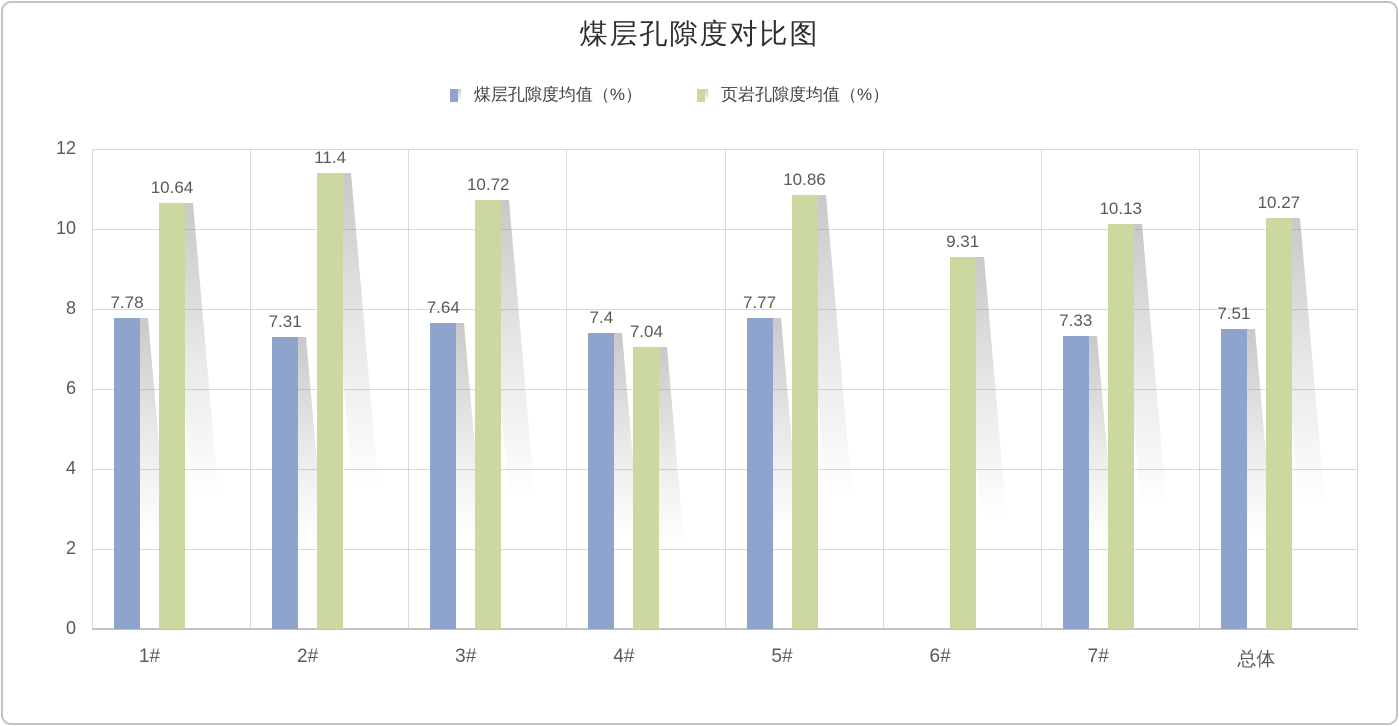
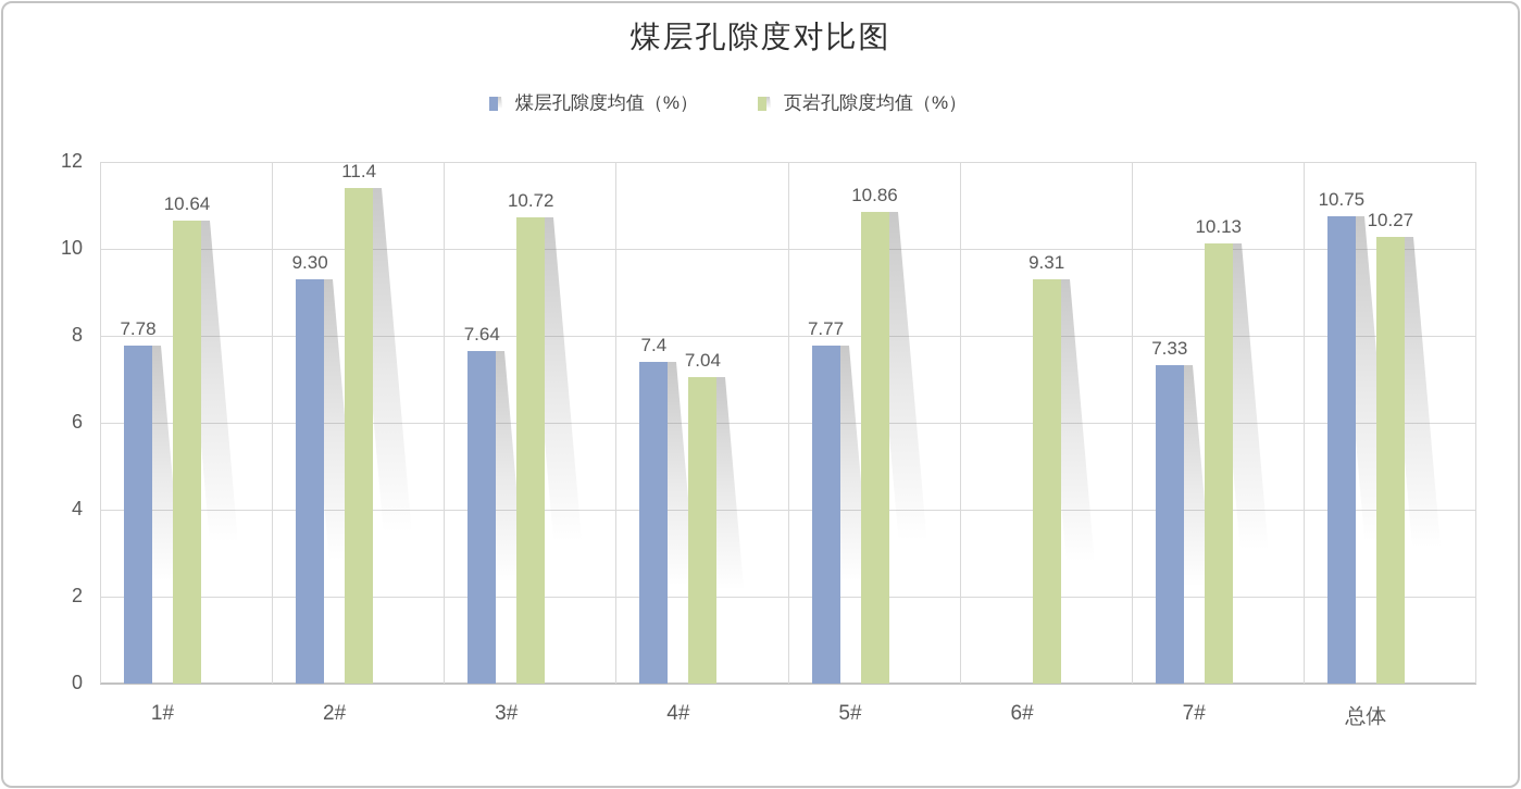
煤层孔隙度均值（%）/2#: 7.31 -> 9.30
煤层孔隙度均值（%）/总体: 7.51 -> 10.75
